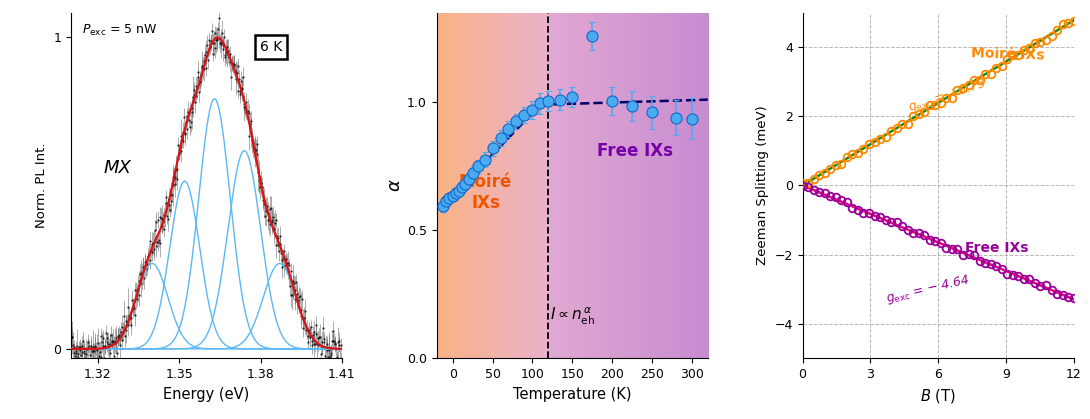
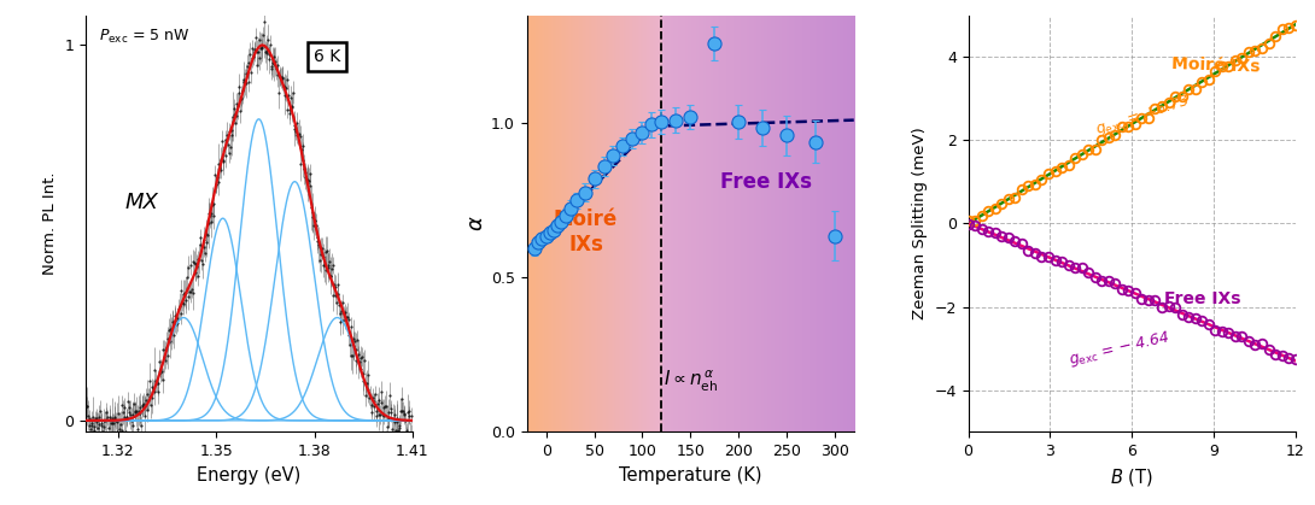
300: 0.935 -> 0.635
